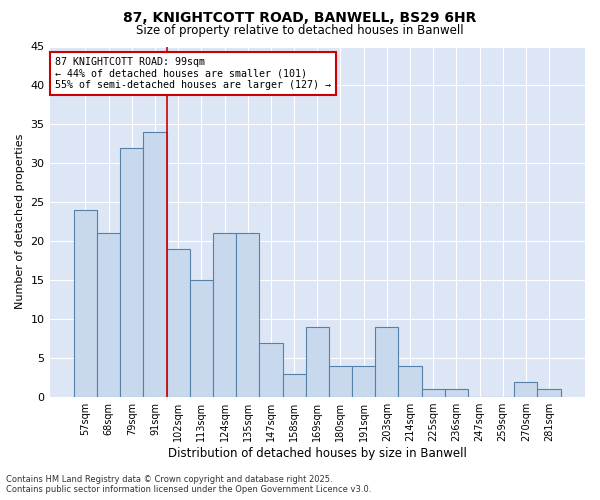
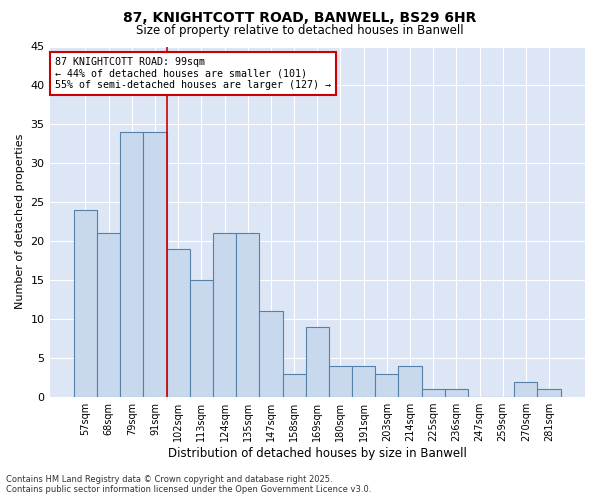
79sqm: 32 -> 34
147sqm: 7 -> 11
203sqm: 9 -> 3
